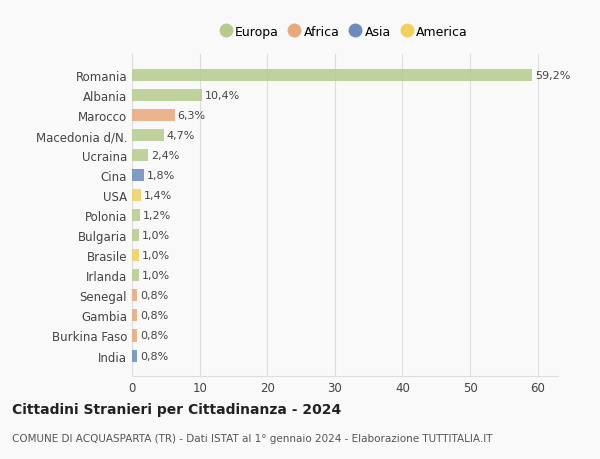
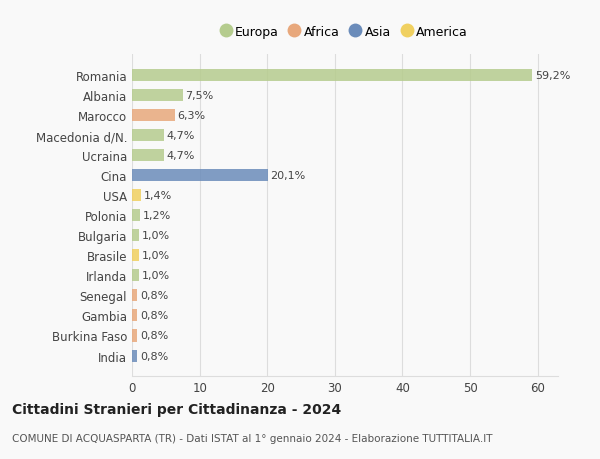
Albania: 10,4% -> 7,5%
Ucraina: 2,4% -> 4,7%
Cina: 1,8% -> 20,1%
